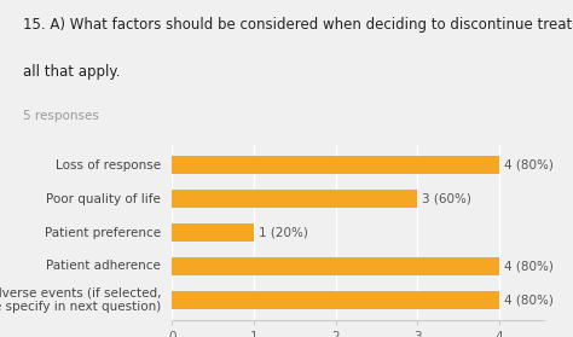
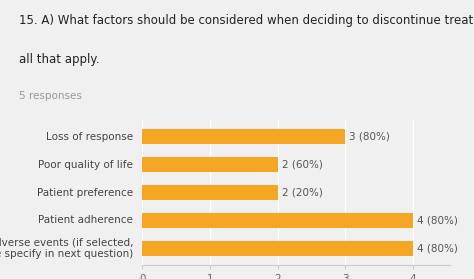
Loss of response: 4 -> 3
Poor quality of life: 3 -> 2
Patient preference: 1 -> 2
